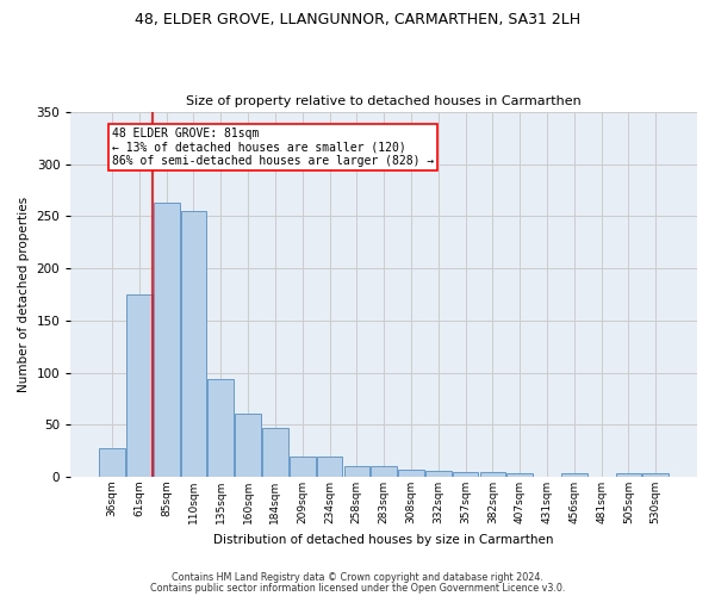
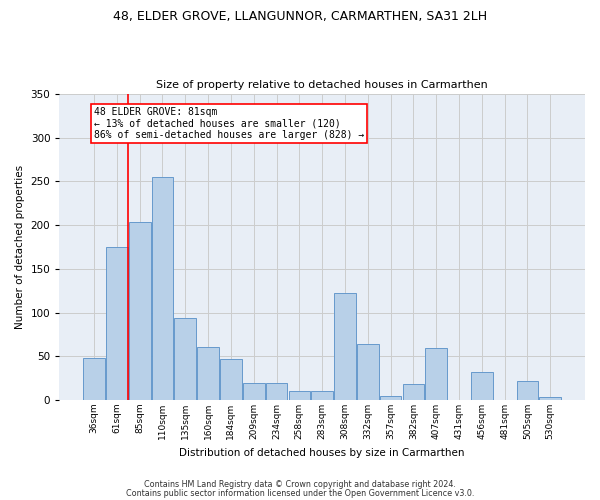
36sqm: 27 -> 48
85sqm: 263 -> 204
308sqm: 7 -> 122
332sqm: 6 -> 64
382sqm: 5 -> 18
407sqm: 4 -> 60
456sqm: 4 -> 32
505sqm: 4 -> 22
